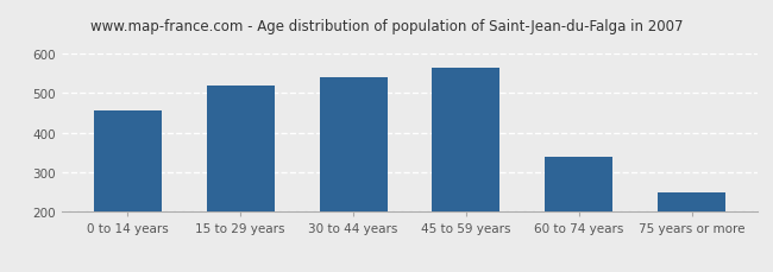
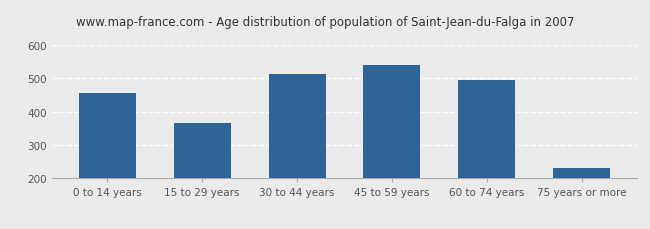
15 to 29 years: 520 -> 365
30 to 44 years: 540 -> 513
45 to 59 years: 565 -> 540
60 to 74 years: 340 -> 495
75 years or more: 250 -> 230
